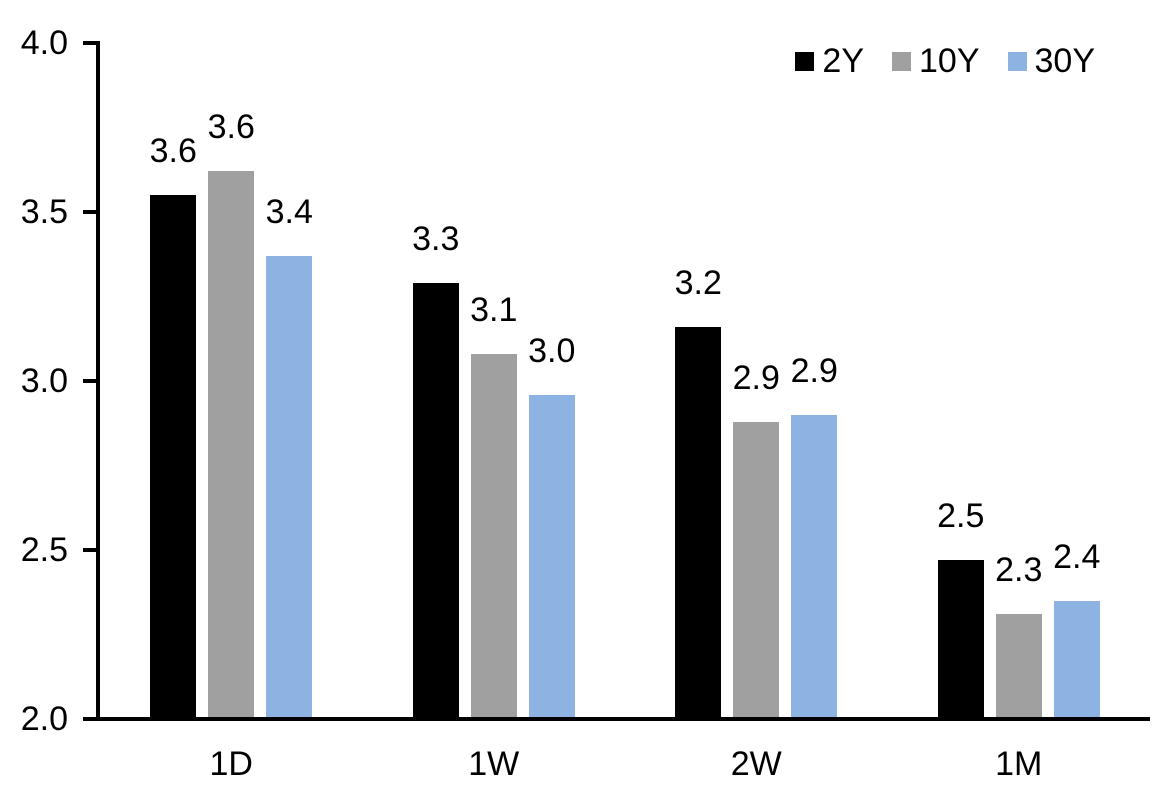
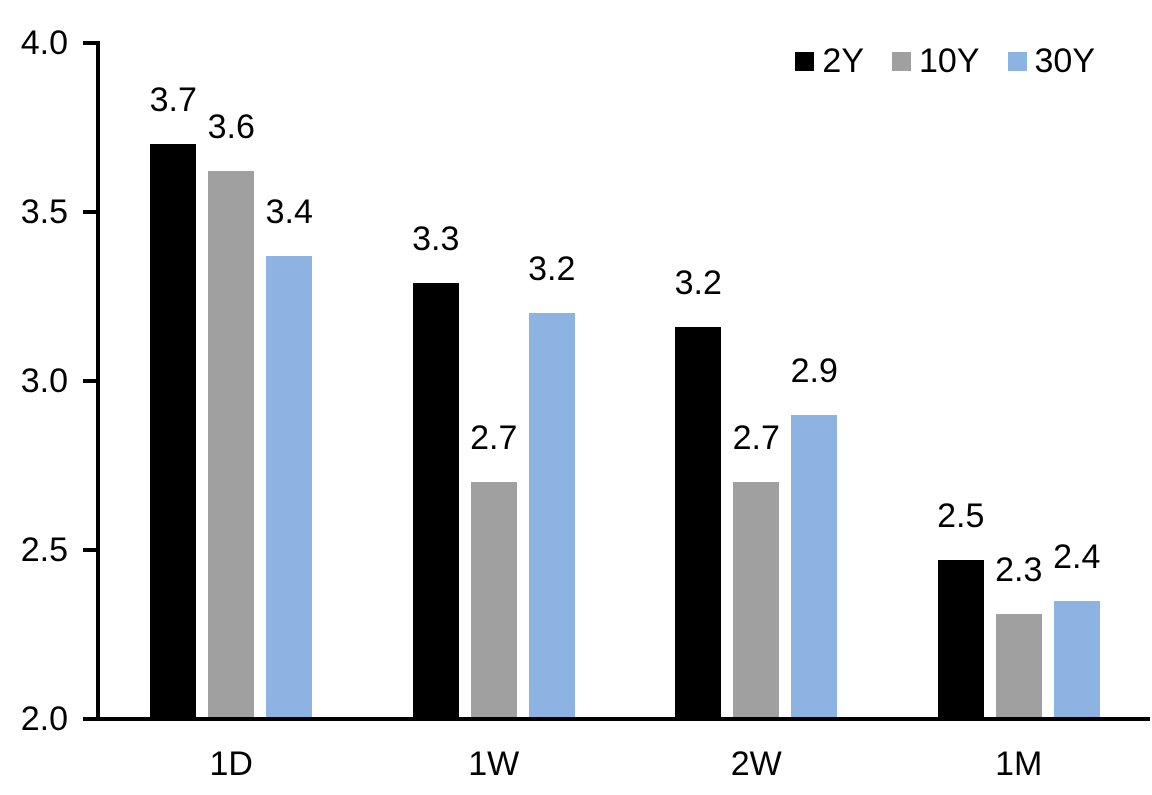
2Y/1D: 3.6 -> 3.7
10Y/1W: 3.1 -> 2.7
30Y/1W: 3.0 -> 3.2
10Y/2W: 2.9 -> 2.7
